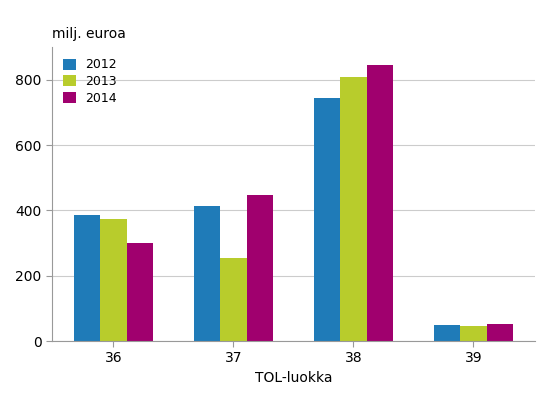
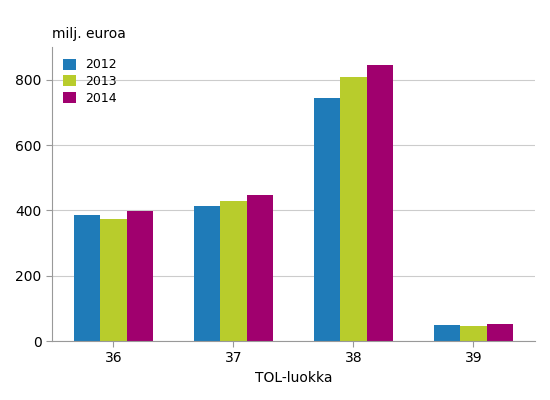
2014/36: 300 -> 397
2013/37: 255 -> 430
